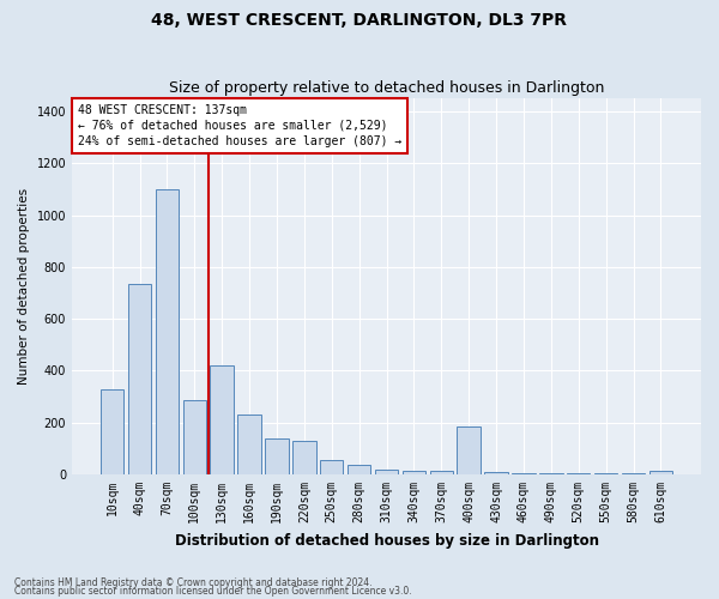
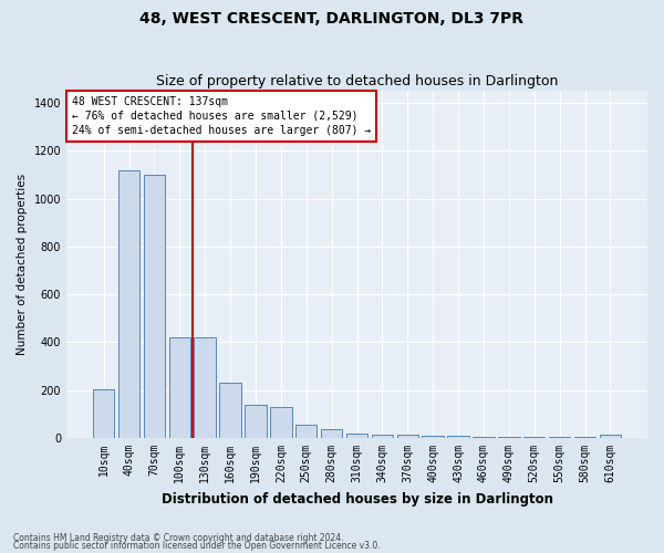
10sqm: 330 -> 205
40sqm: 735 -> 1120
100sqm: 285 -> 420
400sqm: 185 -> 10
